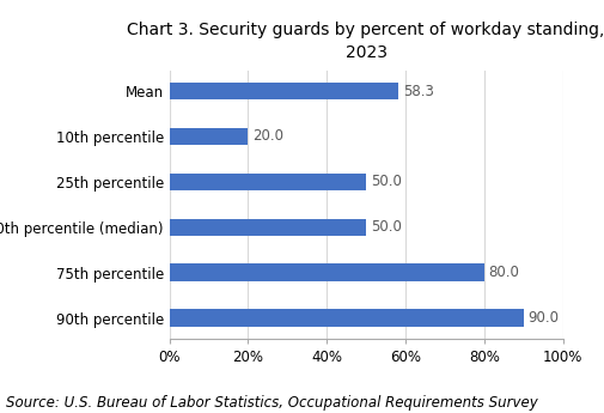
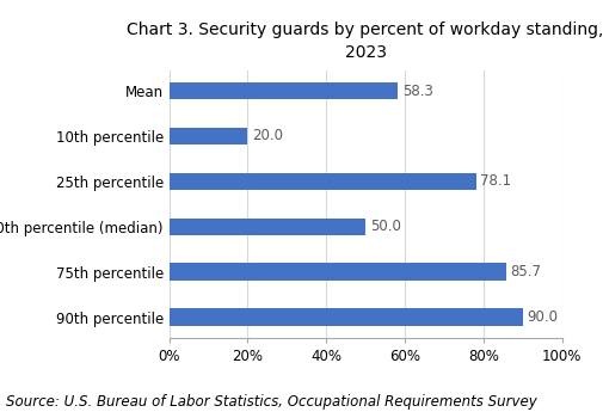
25th percentile: 50.0 -> 78.1
75th percentile: 80.0 -> 85.7
